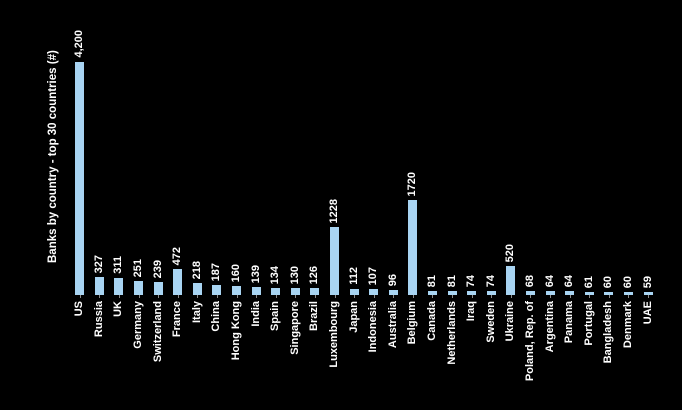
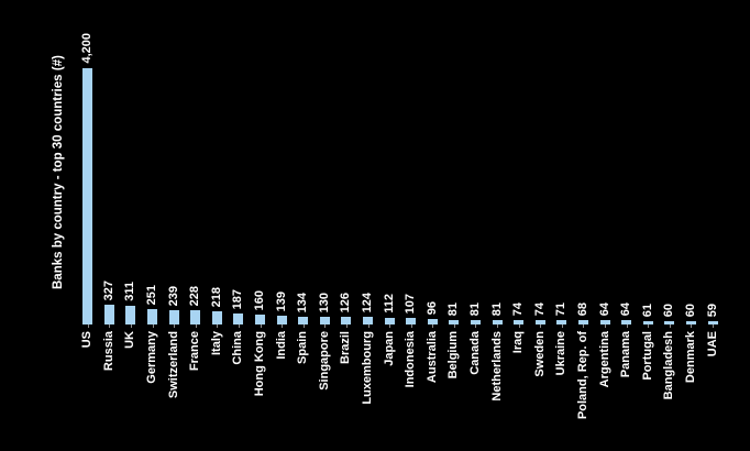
France: 472 -> 228
Luxembourg: 1228 -> 124
Belgium: 1720 -> 81
Ukraine: 520 -> 71
